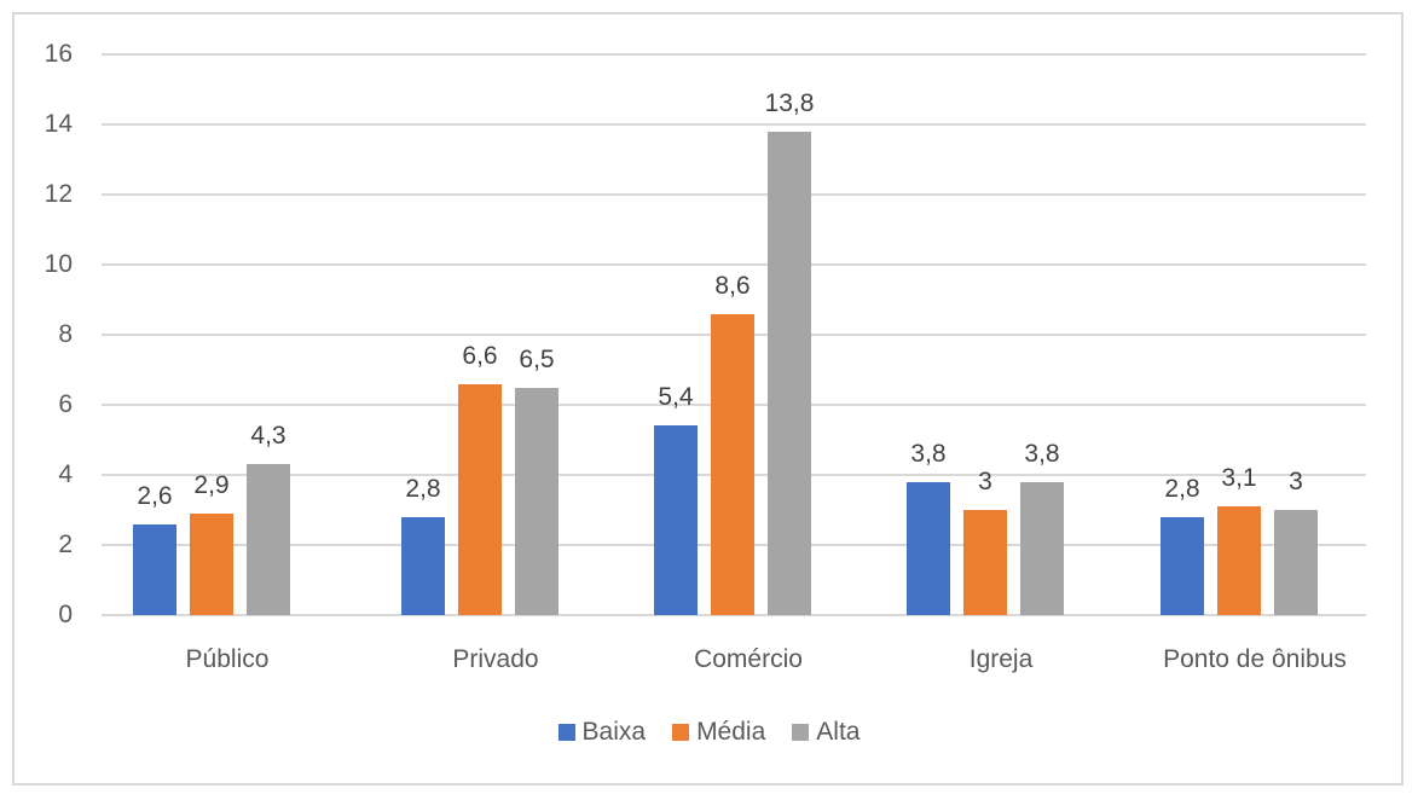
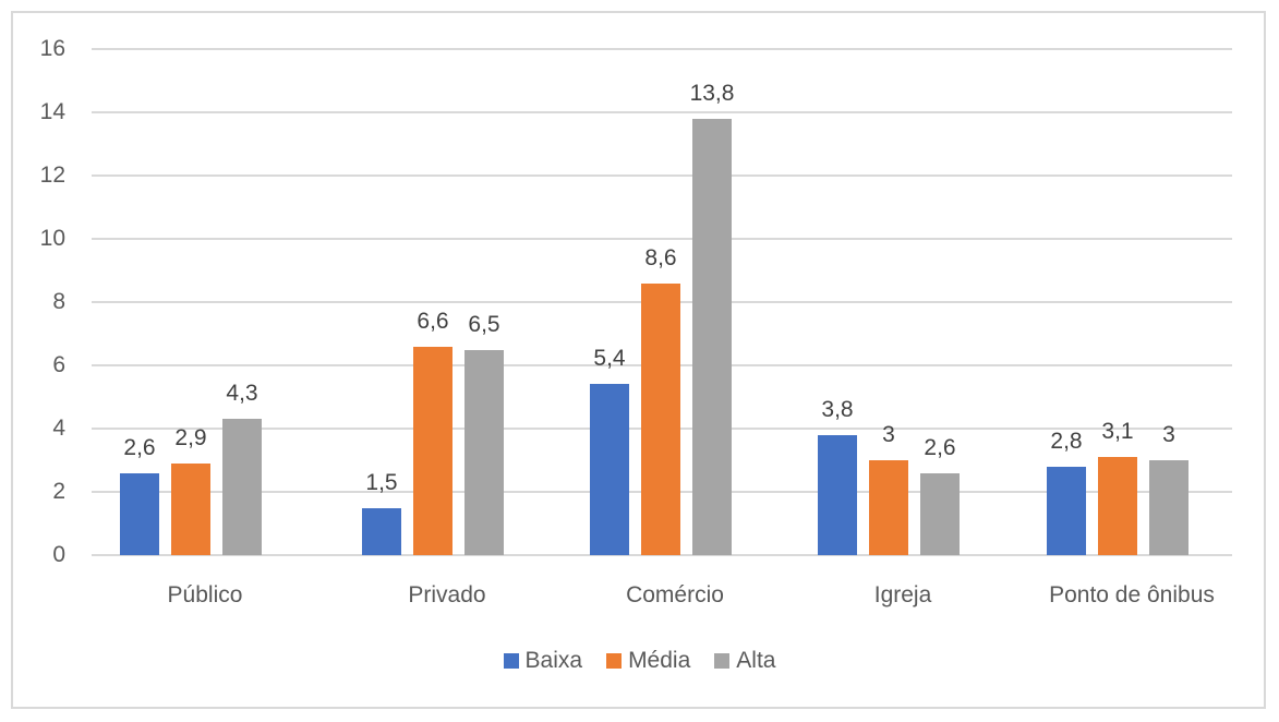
Baixa/Privado: 2,8 -> 1,5
Alta/Igreja: 3,8 -> 2,6
